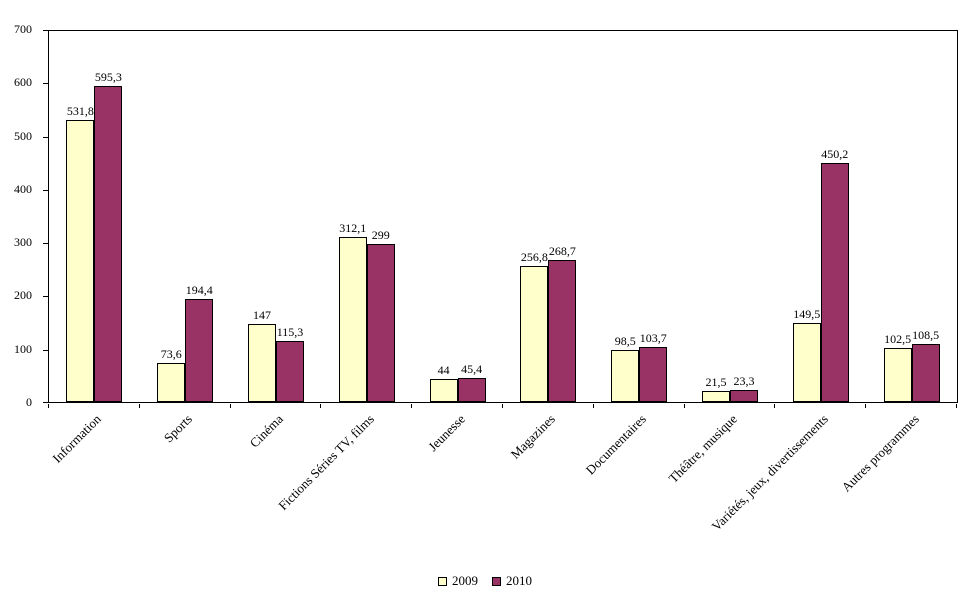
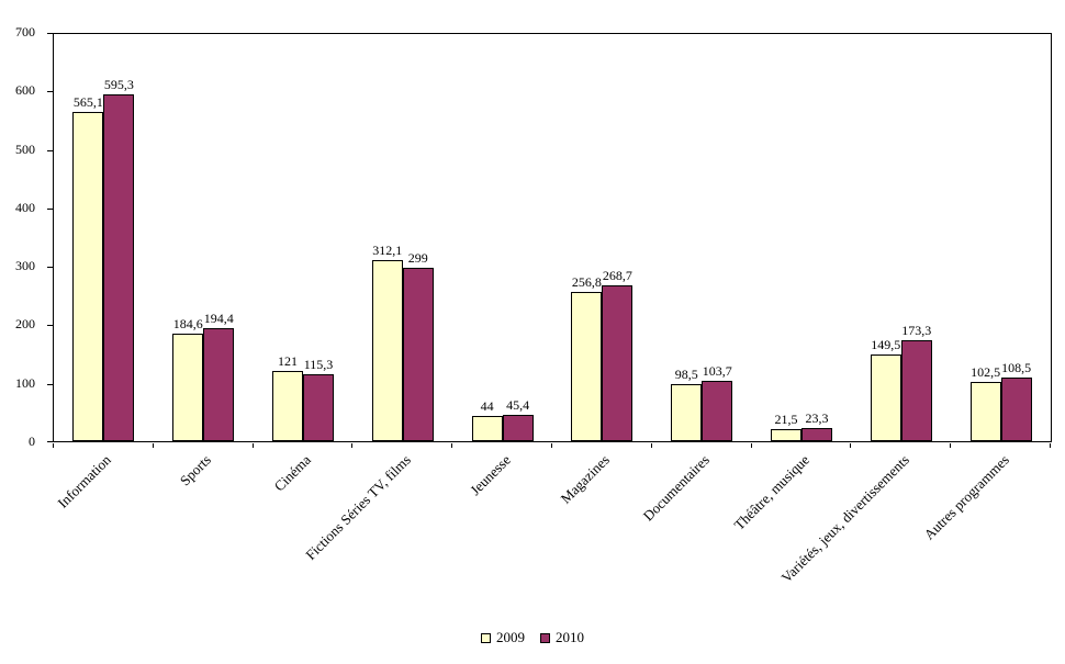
2009/Information: 531,8 -> 565,1
2009/Sports: 73,6 -> 184,6
2009/Cinéma: 147 -> 121
2010/Variétés, jeux, divertissements: 450,2 -> 173,3
